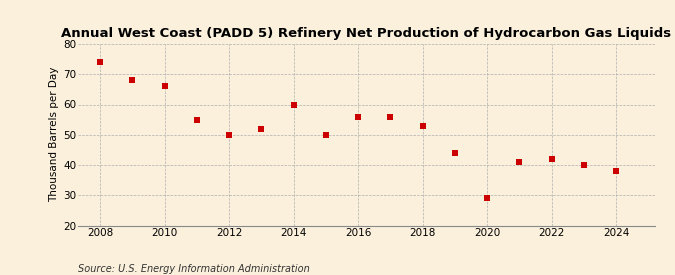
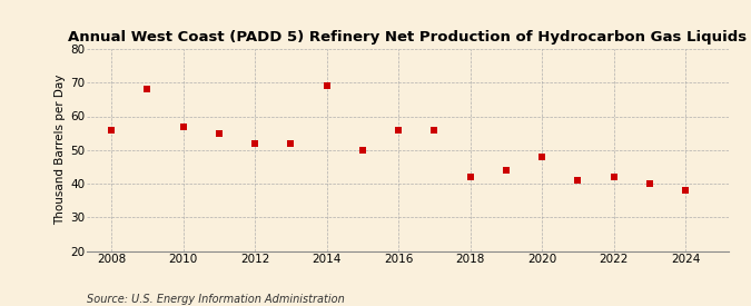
2008: 74 -> 56
2010: 66 -> 57
2012: 50 -> 52
2014: 60 -> 69
2018: 53 -> 42
2020: 29 -> 48
